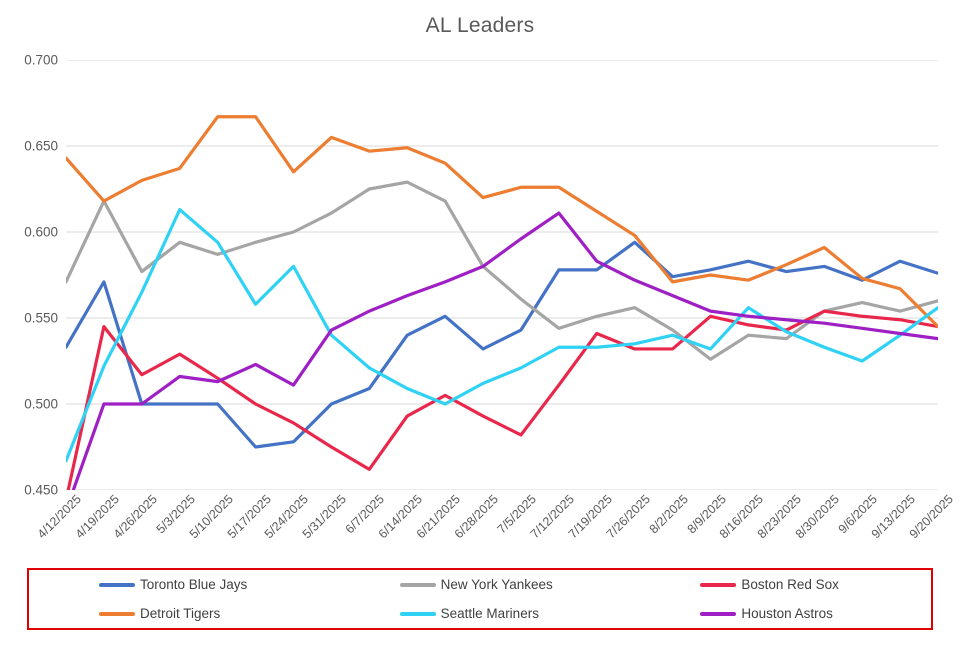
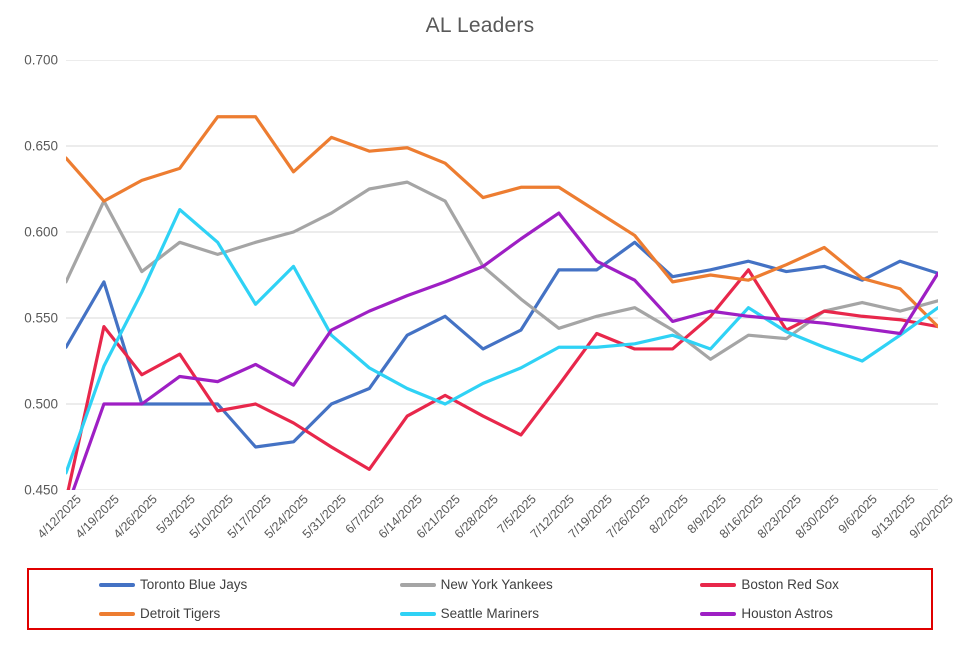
Seattle Mariners/4/12/2025: 0.467 -> 0.460
Boston Red Sox/5/10/2025: 0.515 -> 0.496
Houston Astros/8/2/2025: 0.563 -> 0.548
Boston Red Sox/8/16/2025: 0.546 -> 0.578
Houston Astros/9/20/2025: 0.538 -> 0.576
